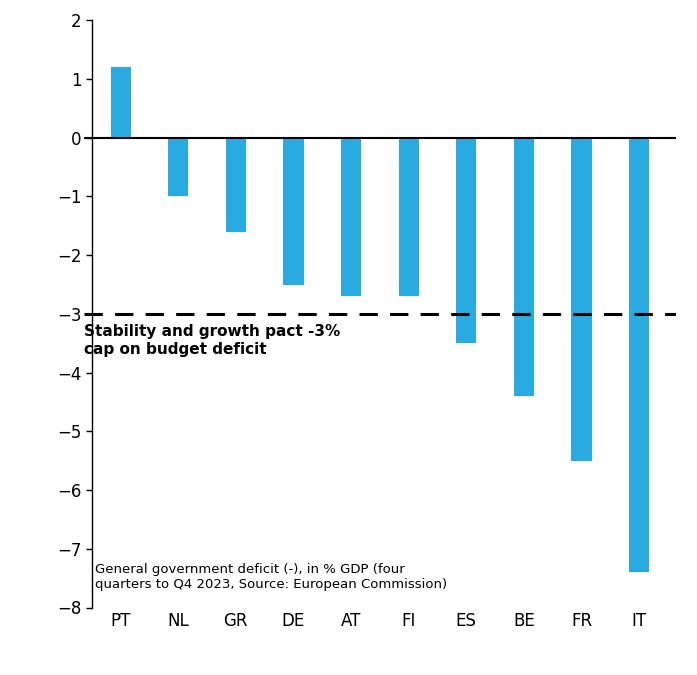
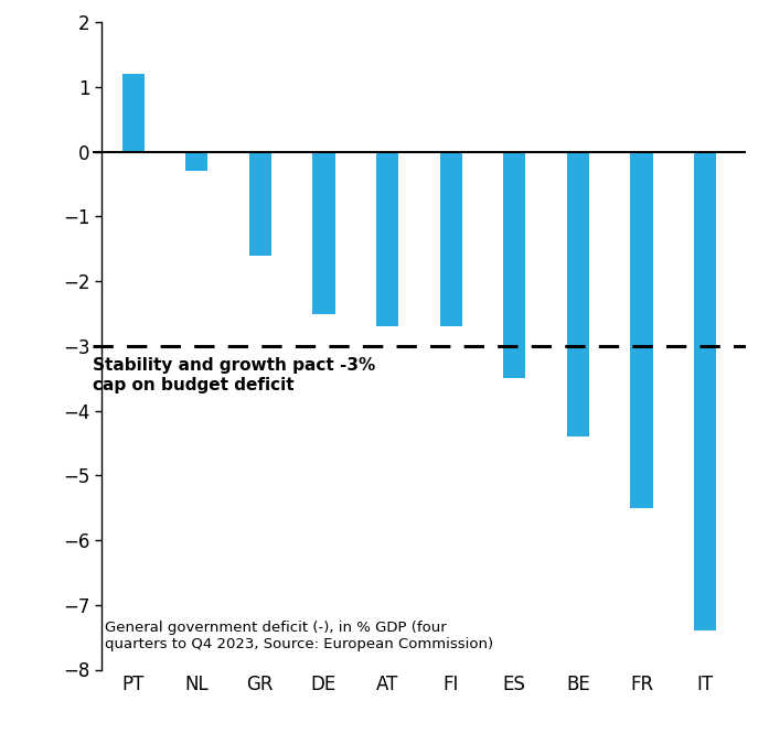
NL: -1.0 -> -0.3
